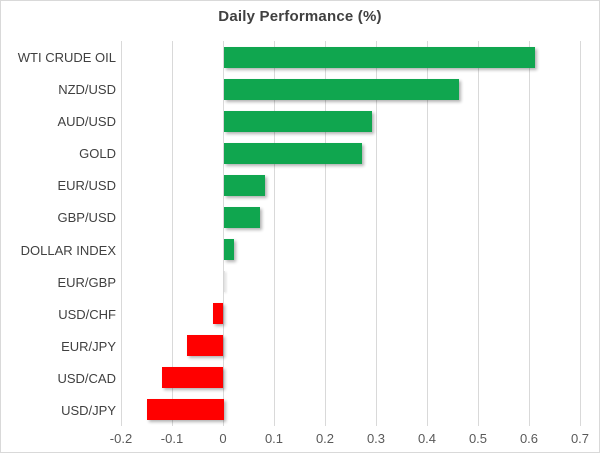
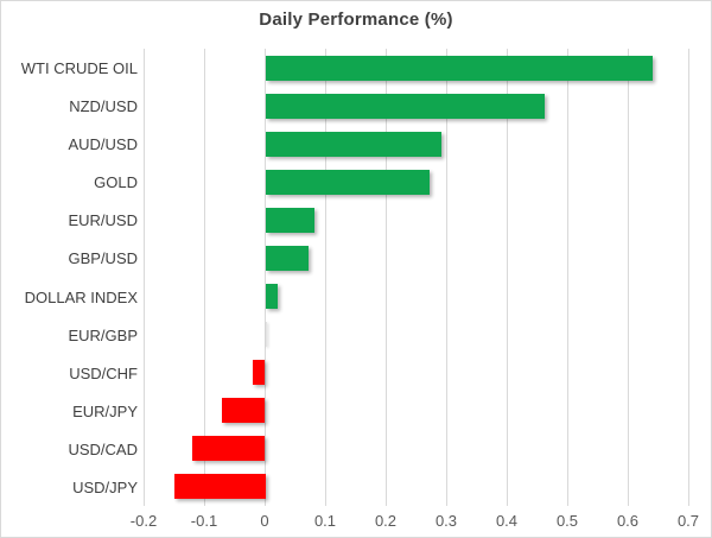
WTI CRUDE OIL: 0.61 -> 0.64
